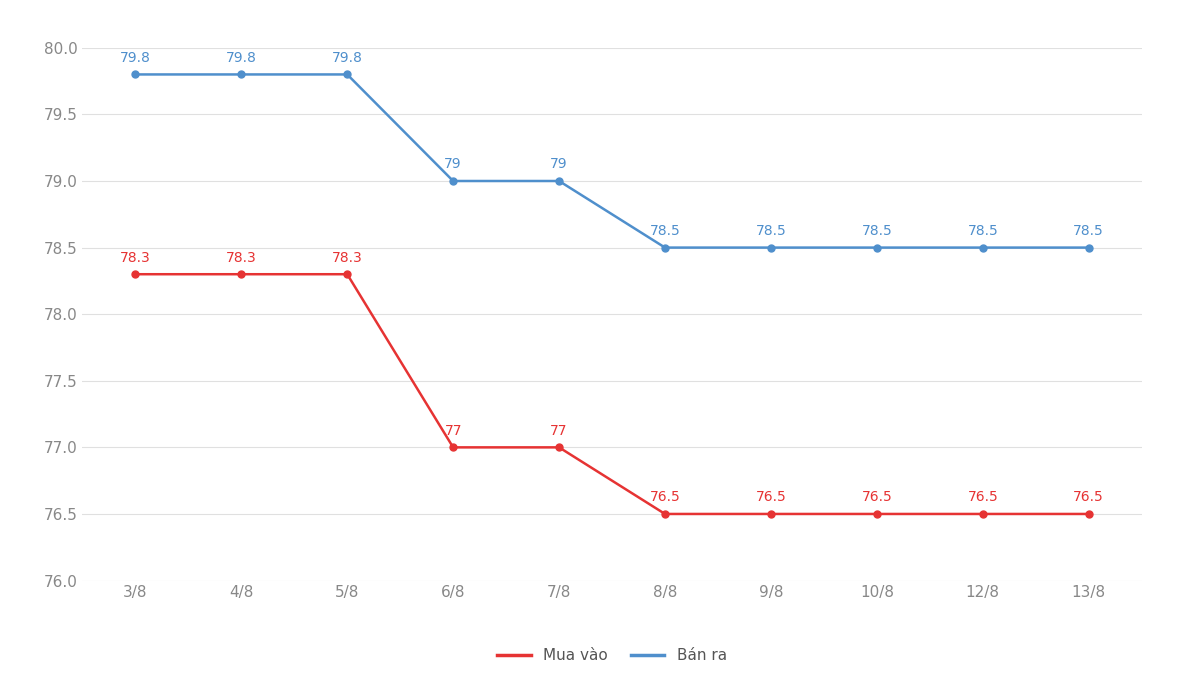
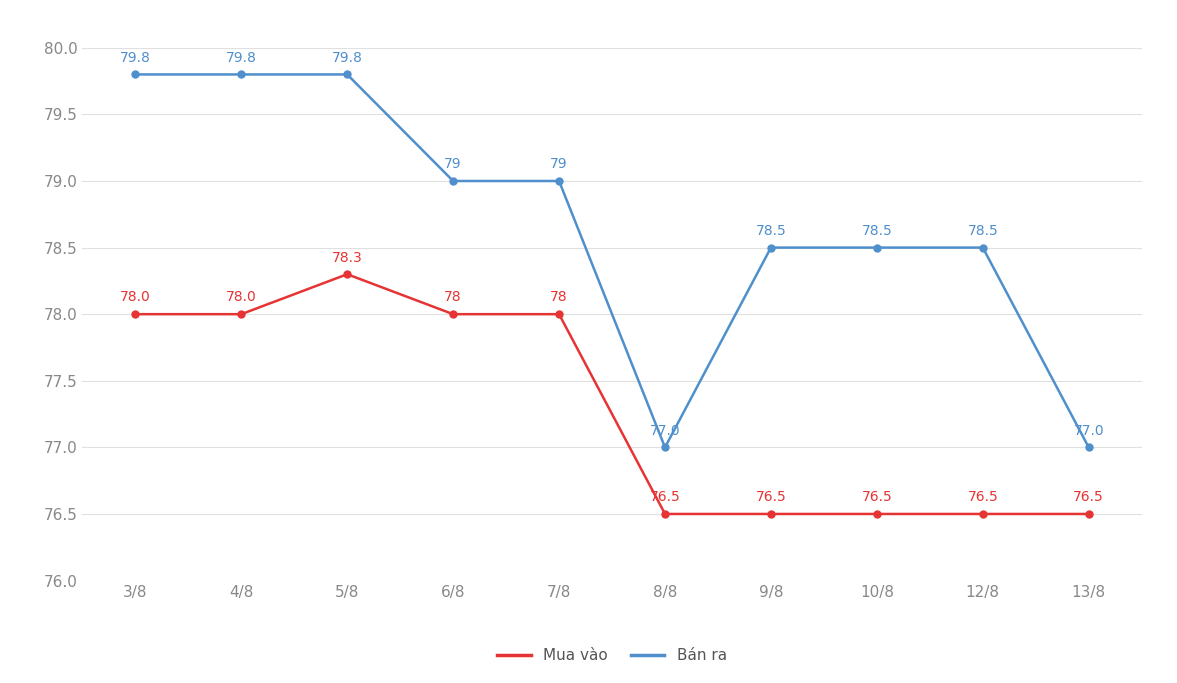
Mua vào/3/8: 78.3 -> 78.0
Mua vào/4/8: 78.3 -> 78.0
Mua vào/6/8: 77 -> 78
Mua vào/7/8: 77 -> 78
Bán ra/8/8: 78.5 -> 77.0
Bán ra/13/8: 78.5 -> 77.0
